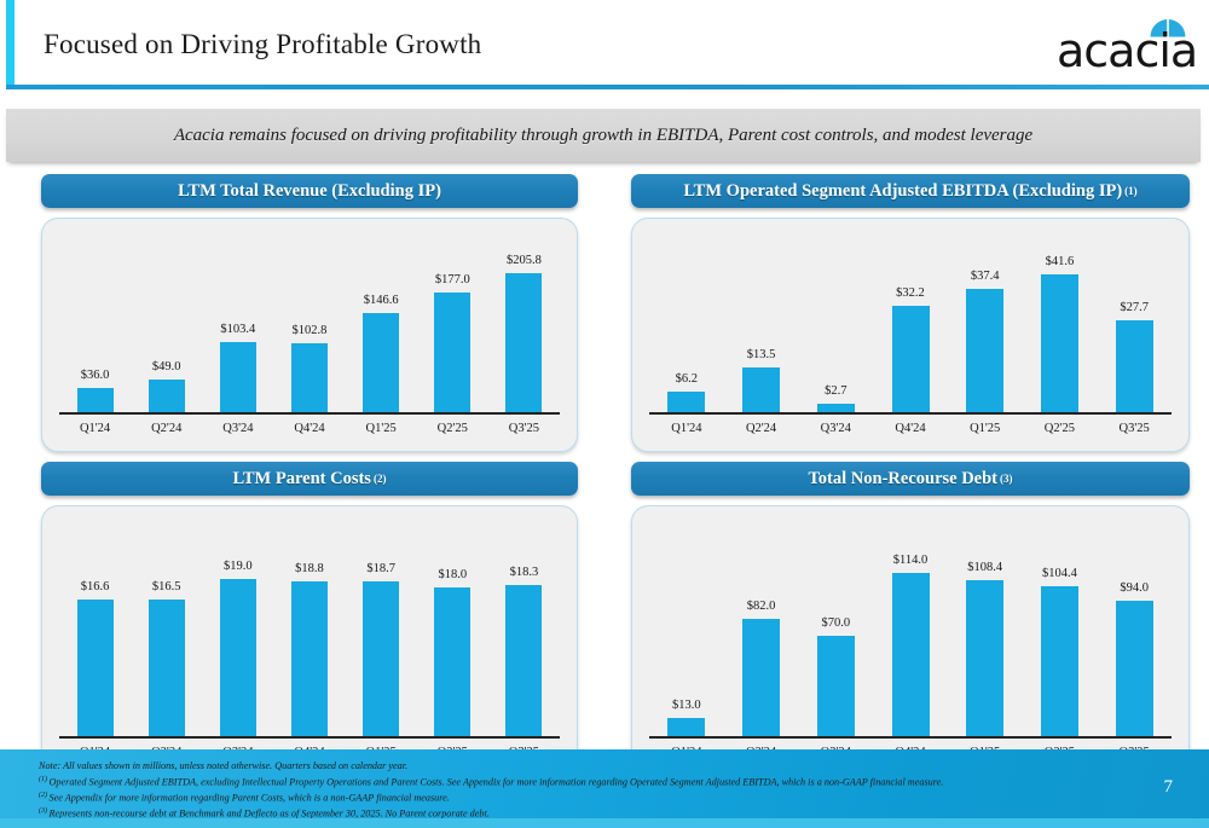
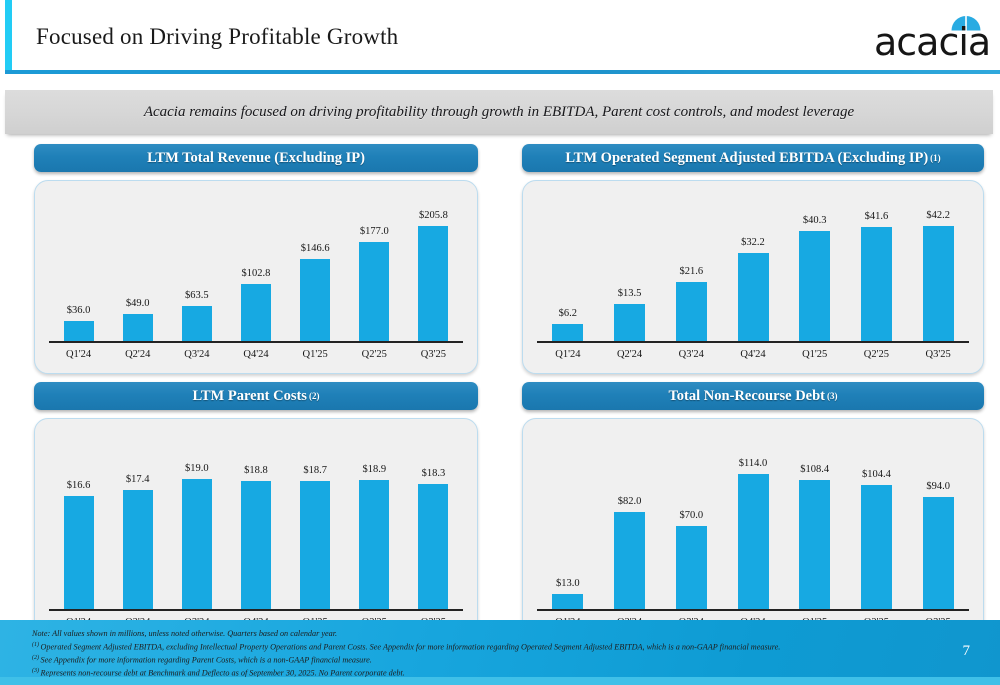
LTM Total Revenue (Excluding IP)/Q3'24: $103.4 -> $63.5
LTM Operated Segment Adjusted EBITDA (Excluding IP)/Q3'24: $2.7 -> $21.6
LTM Operated Segment Adjusted EBITDA (Excluding IP)/Q1'25: $37.4 -> $40.3
LTM Operated Segment Adjusted EBITDA (Excluding IP)/Q3'25: $27.7 -> $42.2
LTM Parent Costs/Q2'24: $16.5 -> $17.4
LTM Parent Costs/Q2'25: $18.0 -> $18.9
